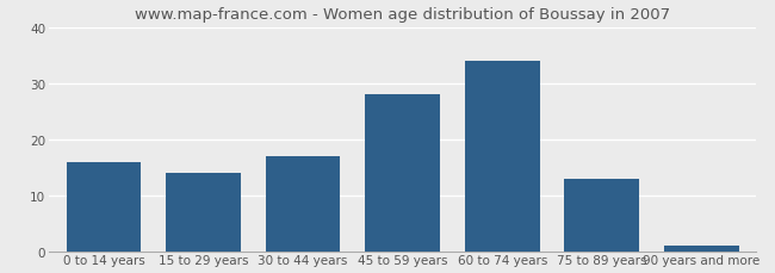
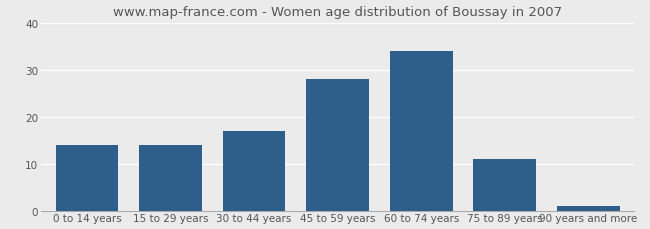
0 to 14 years: 16 -> 14
75 to 89 years: 13 -> 11
